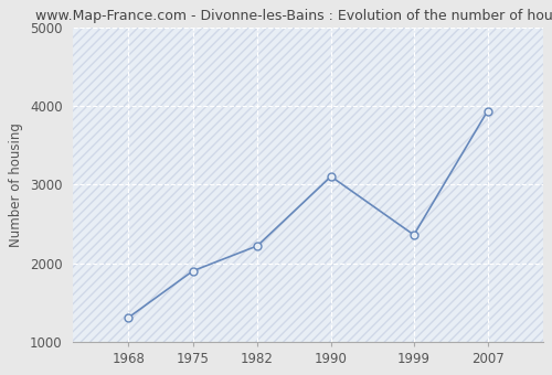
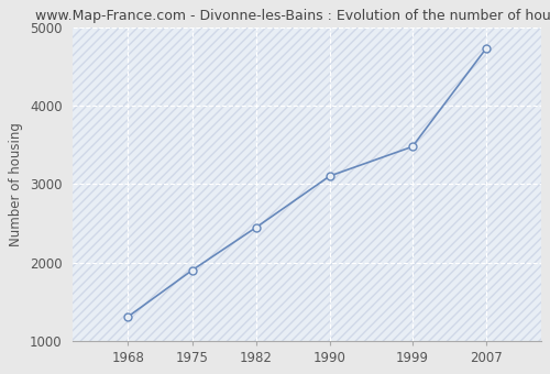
1982: 2220 -> 2450
1999: 2360 -> 3480
2007: 3940 -> 4730
